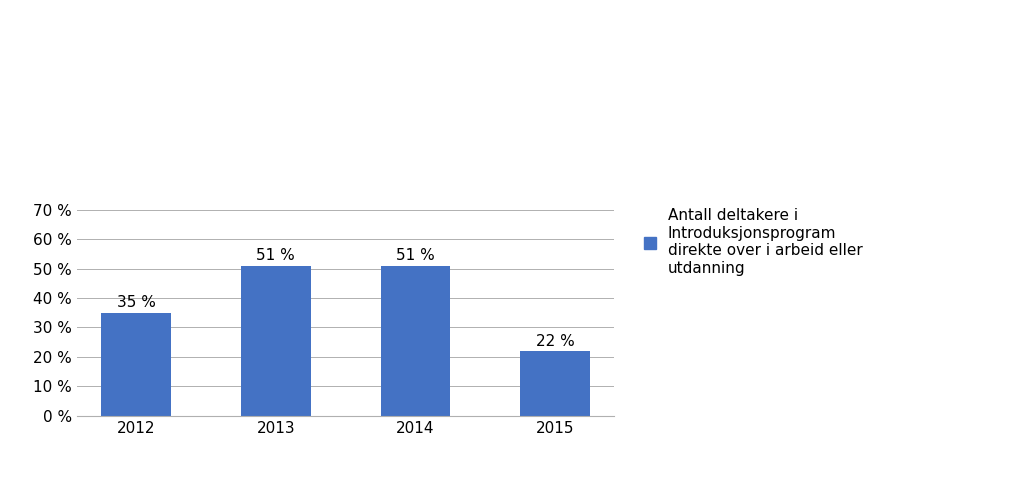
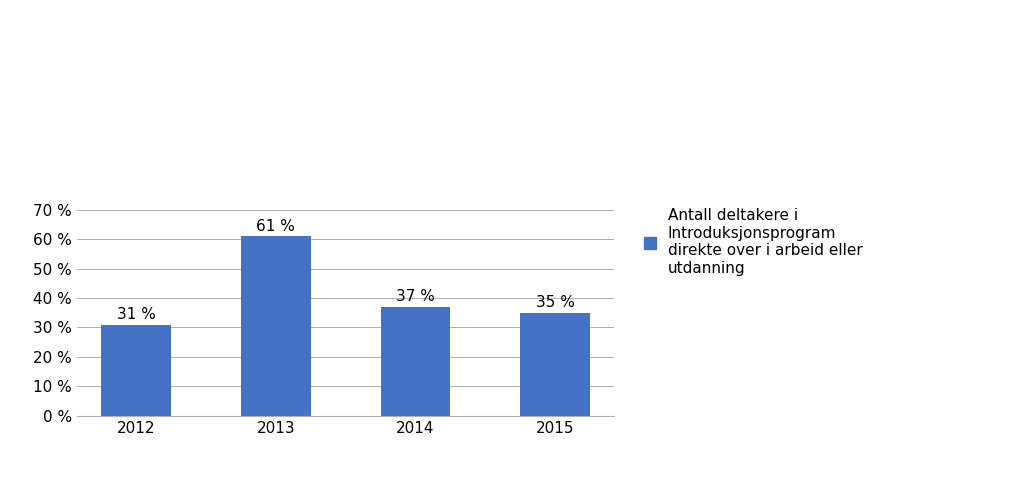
2012: 35 -> 31
2013: 51 -> 61
2014: 51 -> 37
2015: 22 -> 35
